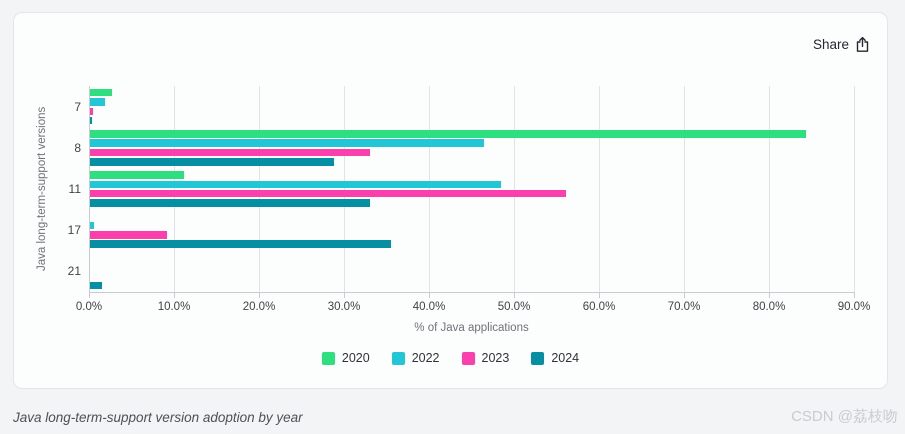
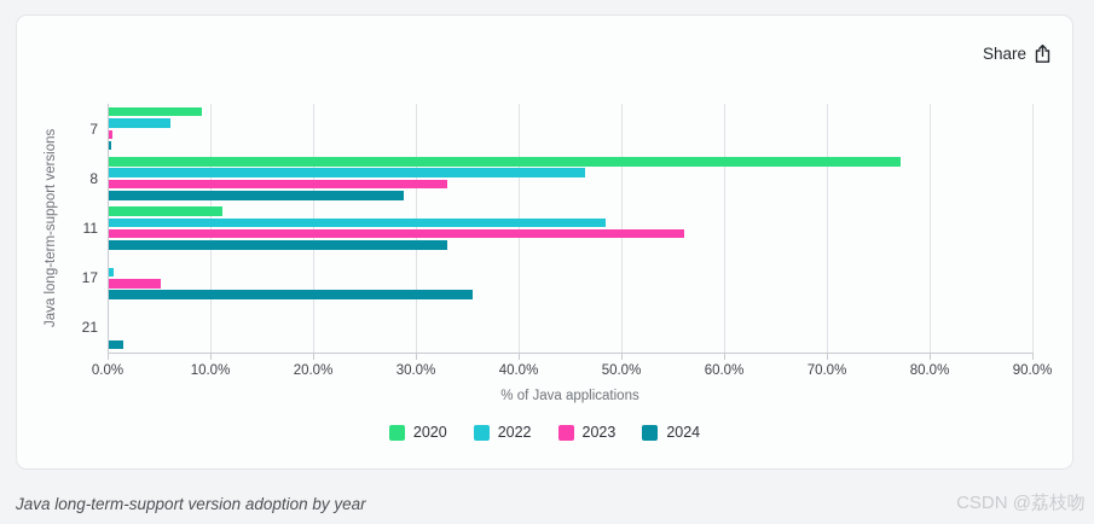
2020/7: 3% -> 9%
2022/7: 2% -> 6%
2020/8: 84% -> 77%
2023/17: 9% -> 5%
